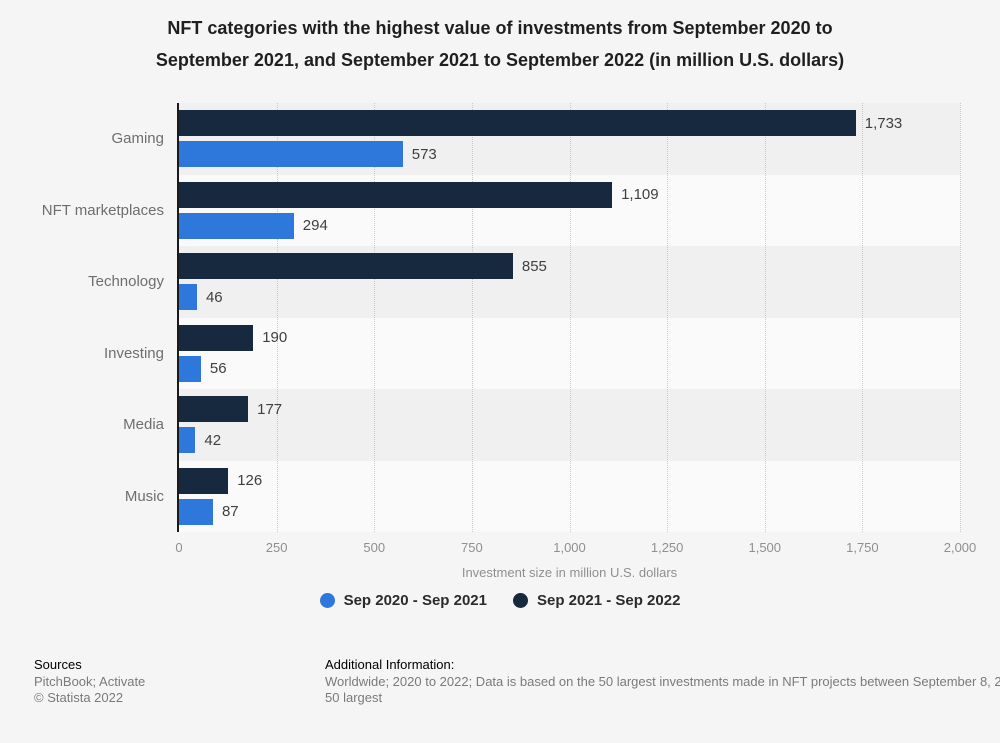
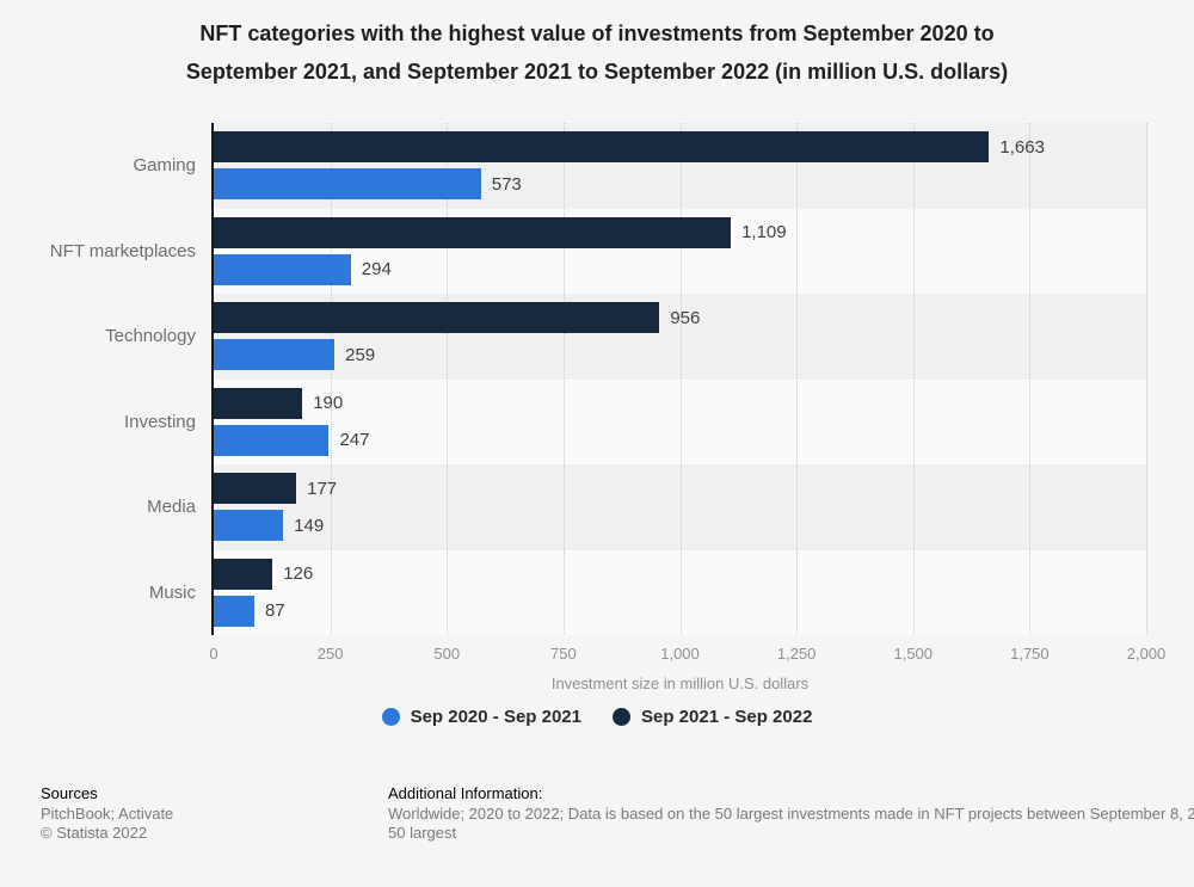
Sep 2021 - Sep 2022/Gaming: 1,733 -> 1,663
Sep 2021 - Sep 2022/Technology: 855 -> 956
Sep 2020 - Sep 2021/Technology: 46 -> 259
Sep 2020 - Sep 2021/Investing: 56 -> 247
Sep 2020 - Sep 2021/Media: 42 -> 149
